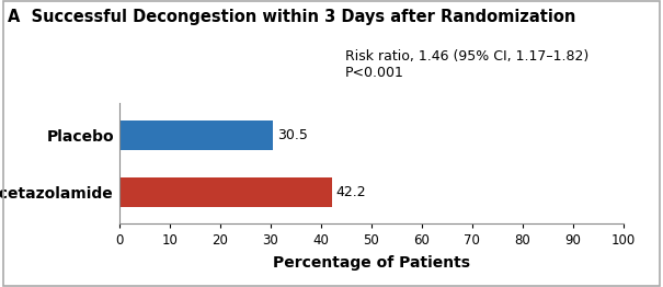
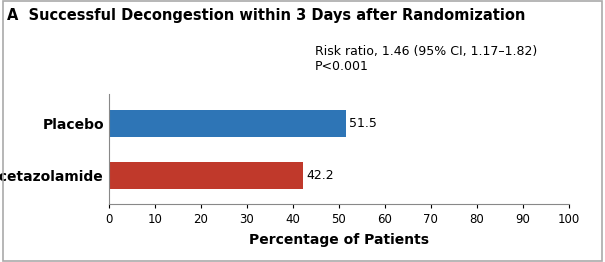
Placebo: 30.5 -> 51.5
